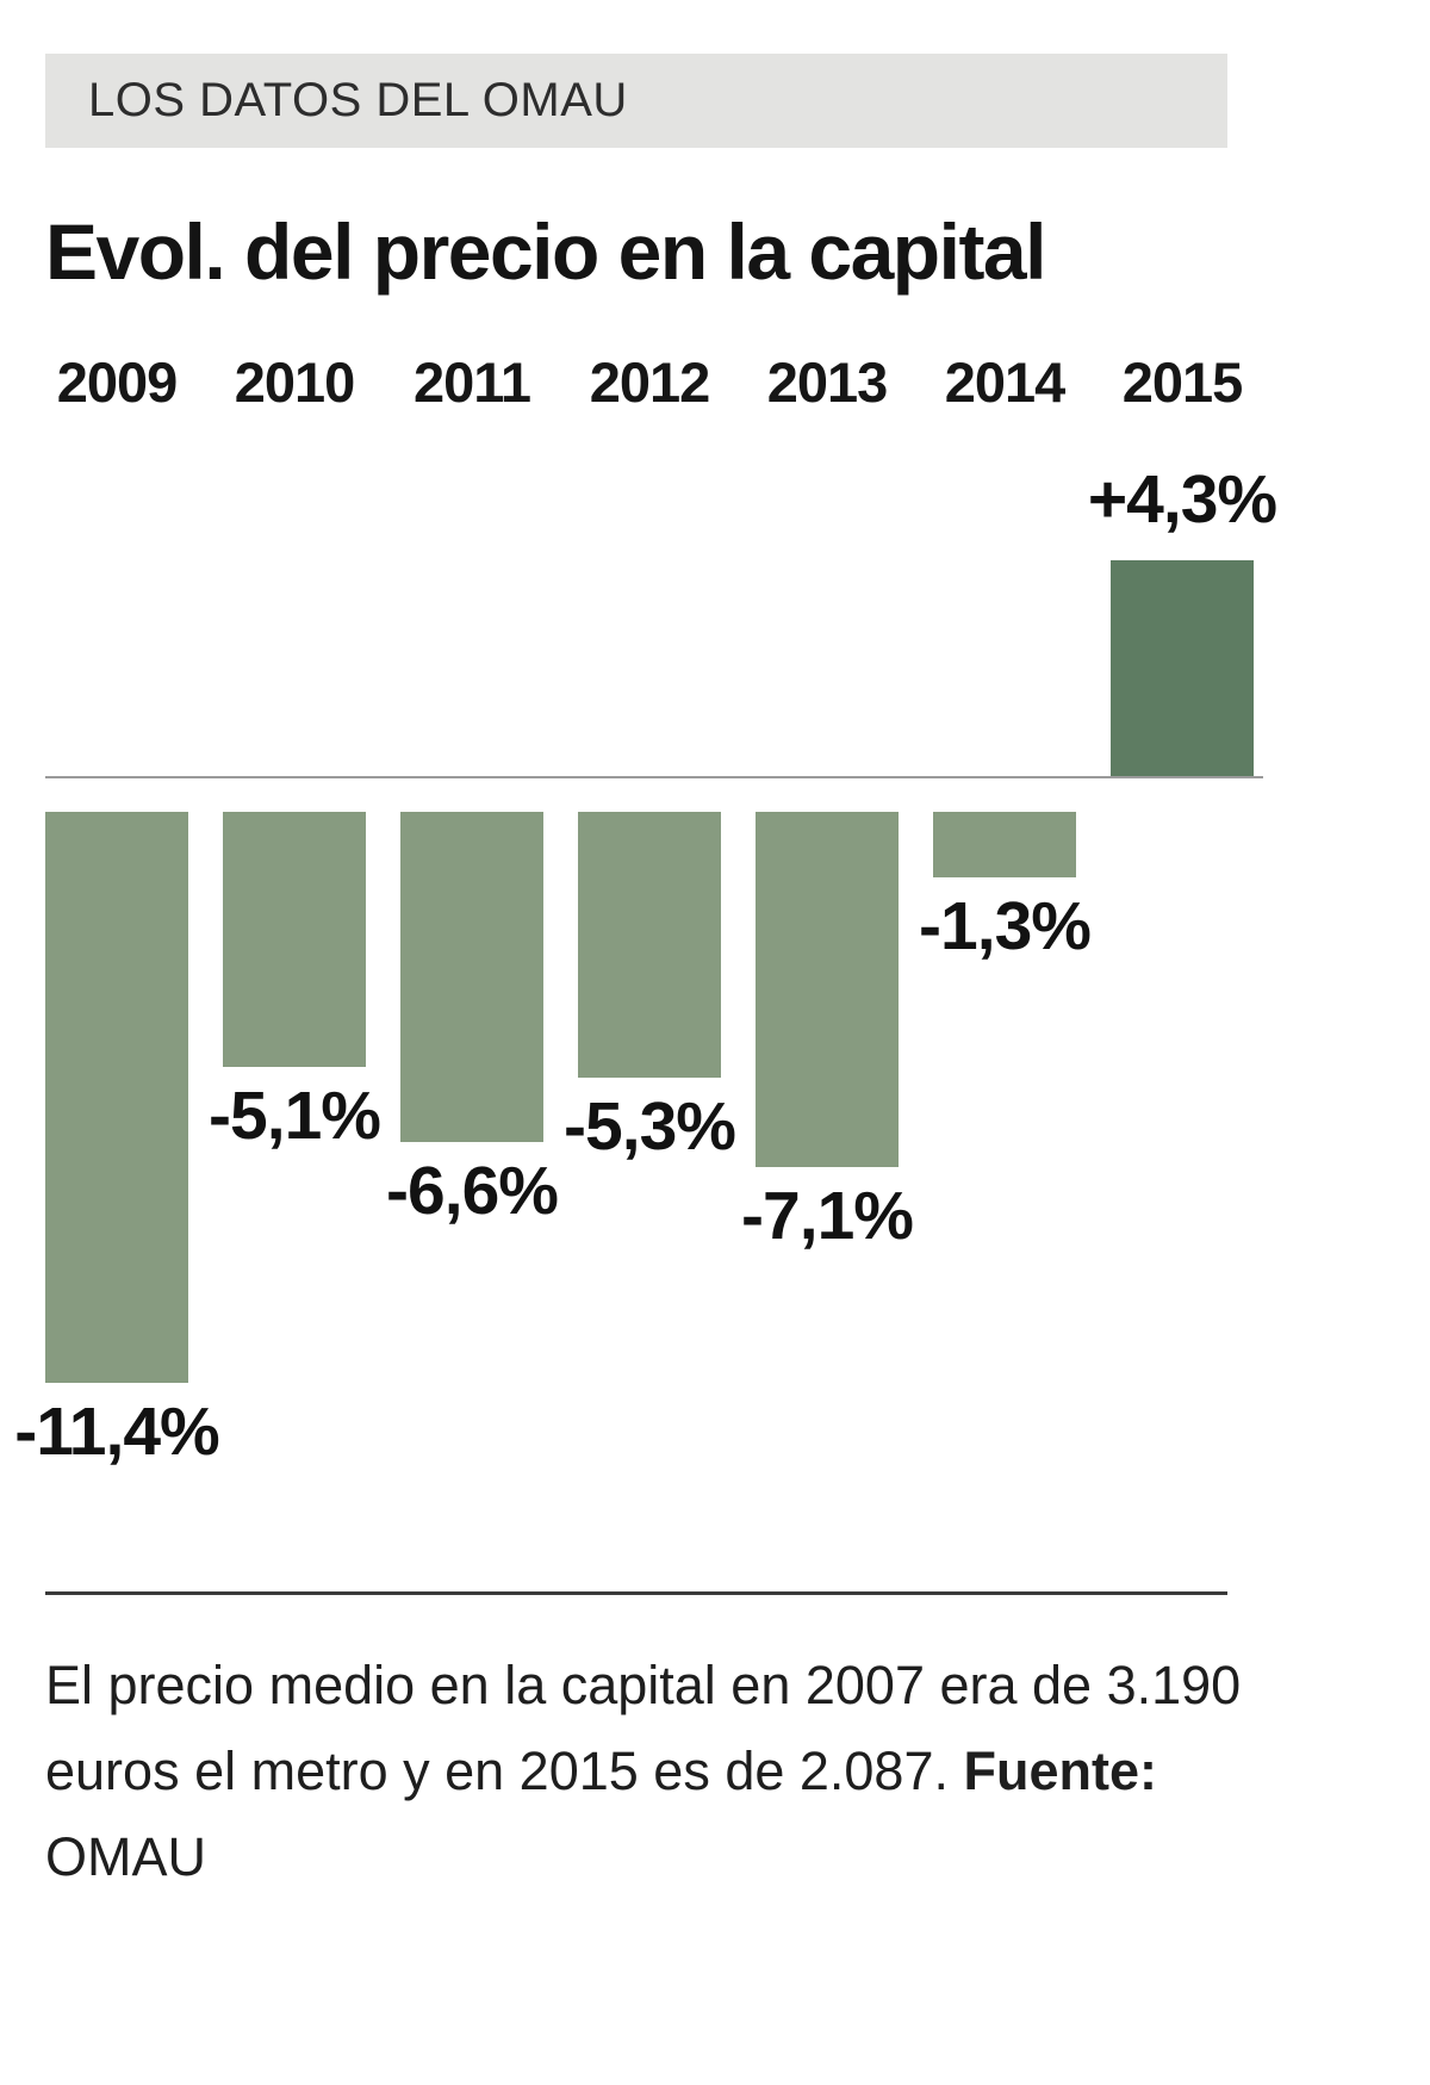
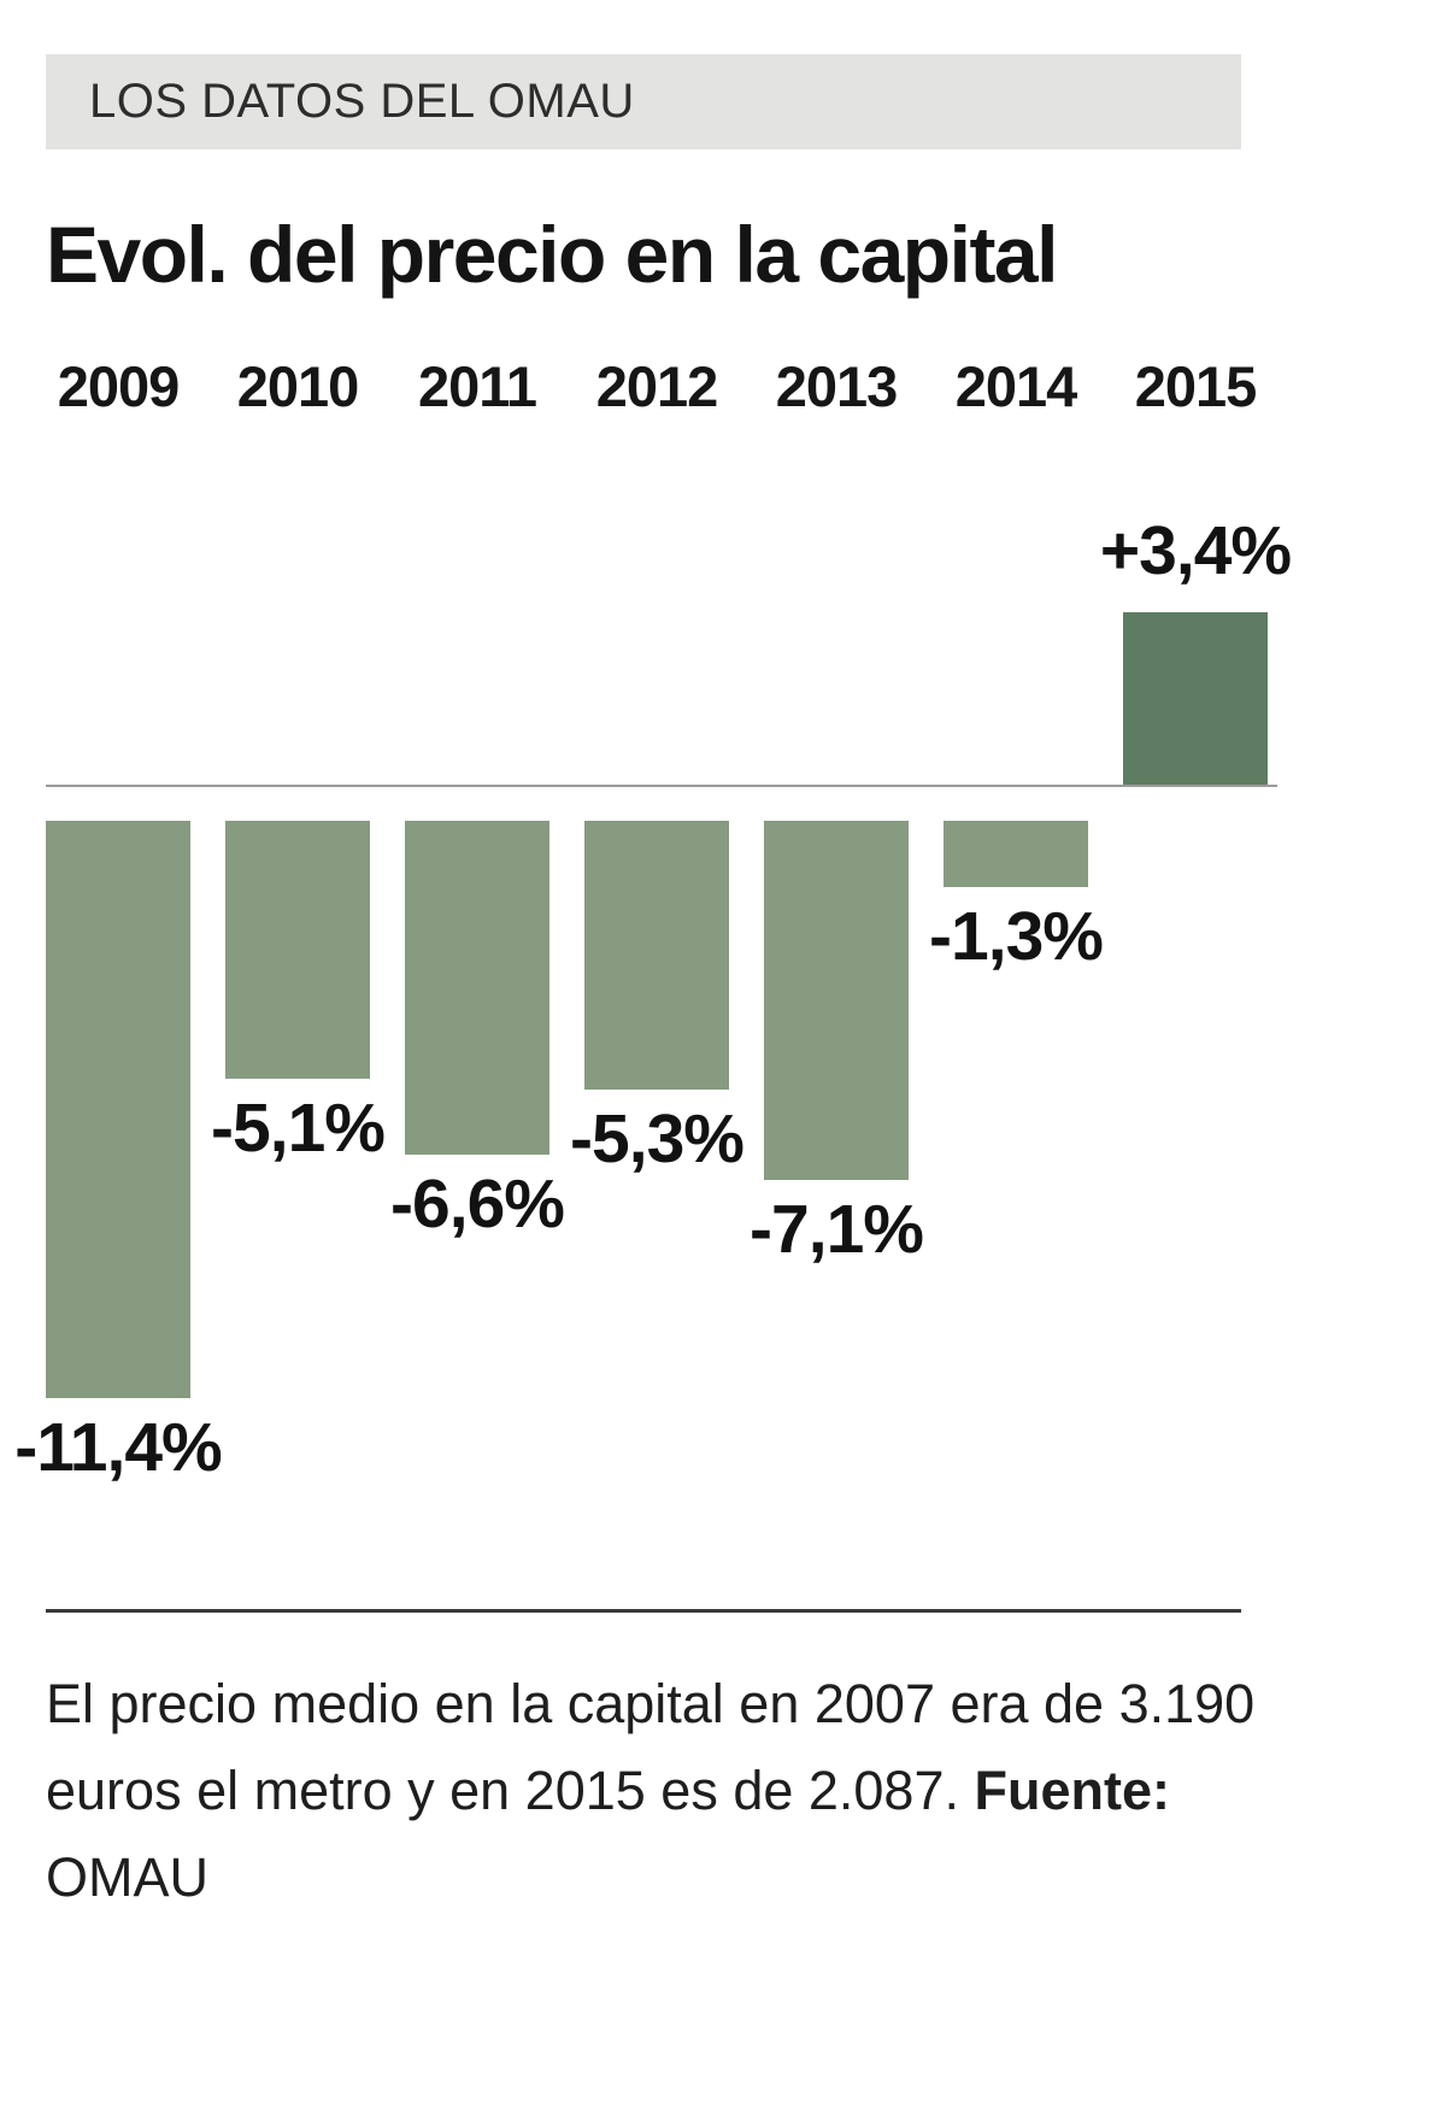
2015: +4,3% -> +3,4%
